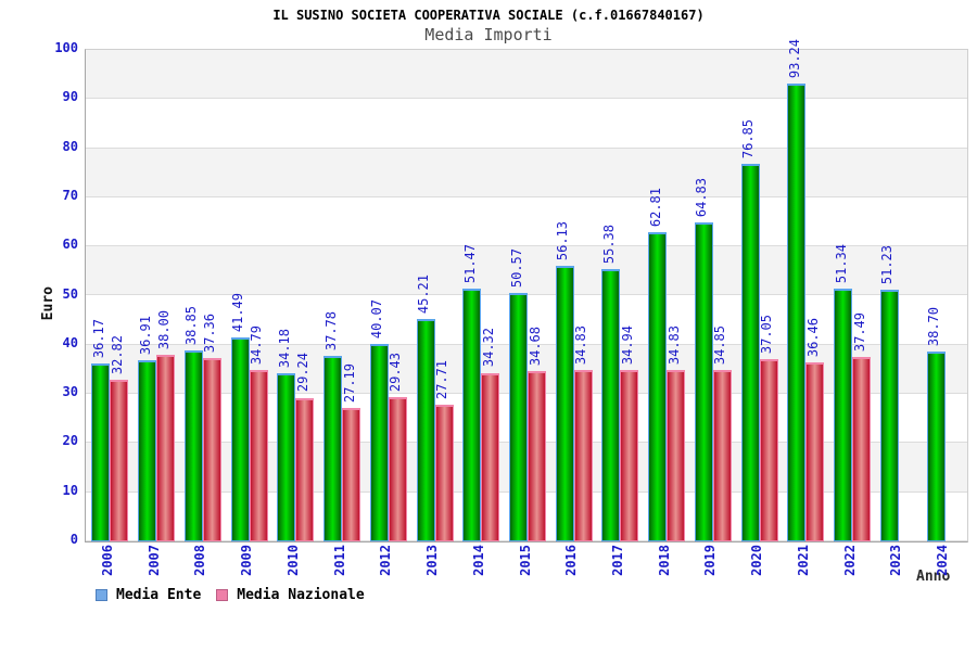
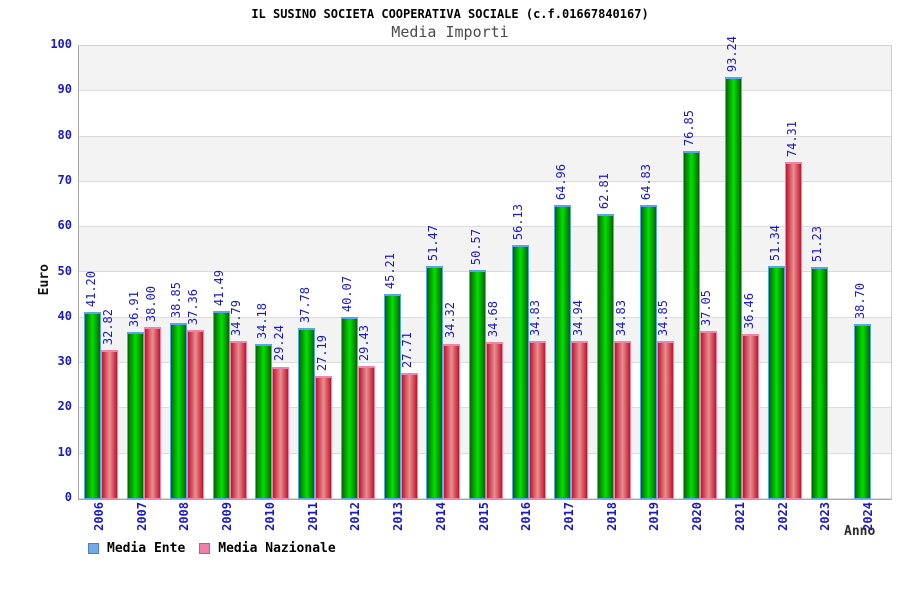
Media Ente/2006: 36.17 -> 41.20
Media Ente/2017: 55.38 -> 64.96
Media Nazionale/2022: 37.49 -> 74.31
